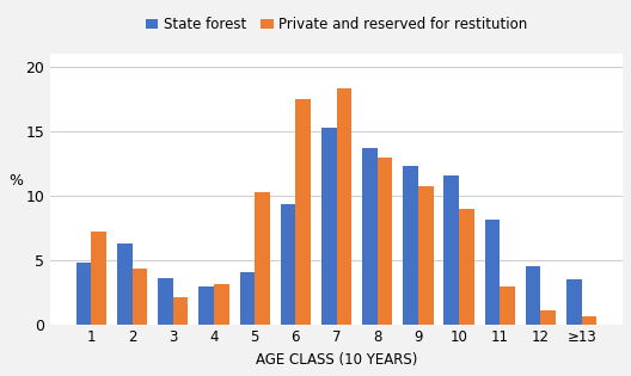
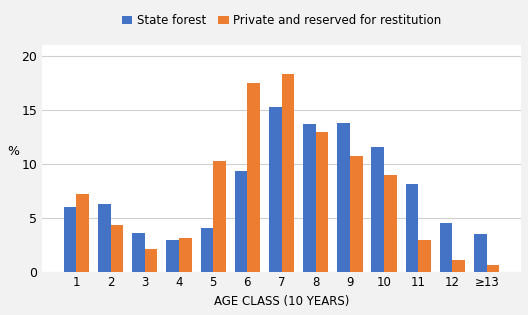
State forest/1: 4.8 -> 6.0
State forest/9: 12.3 -> 13.8
